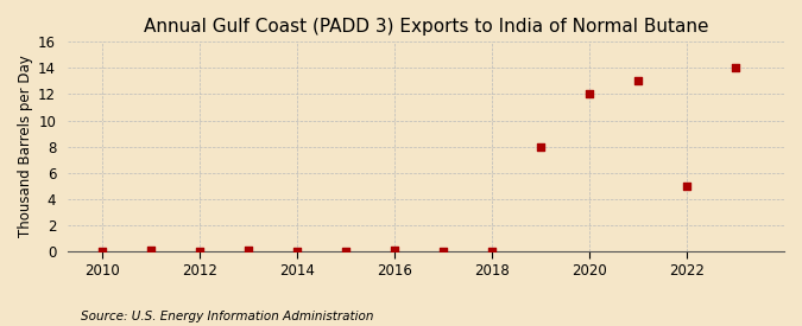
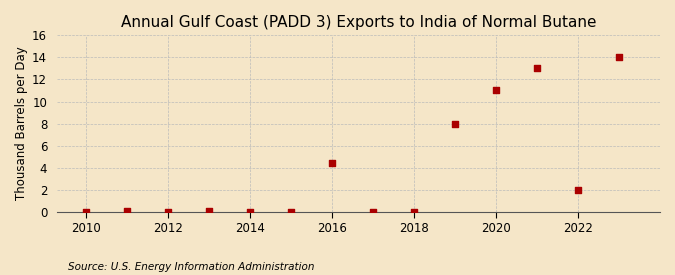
2016: 0.1 -> 4.4
2020: 12.0 -> 11.0
2022: 5.0 -> 2.0
